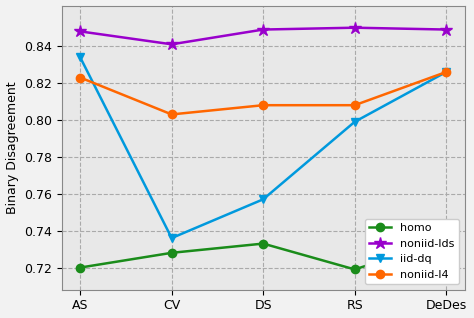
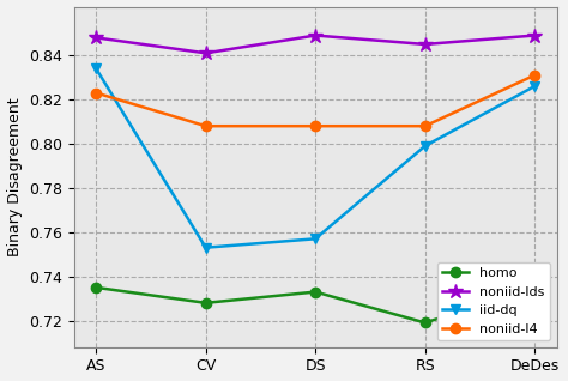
homo/AS: 0.720 -> 0.735
iid-dq/CV: 0.736 -> 0.753
noniid-l4/CV: 0.803 -> 0.808
noniid-lds/RS: 0.850 -> 0.845
noniid-l4/DeDes: 0.826 -> 0.831
